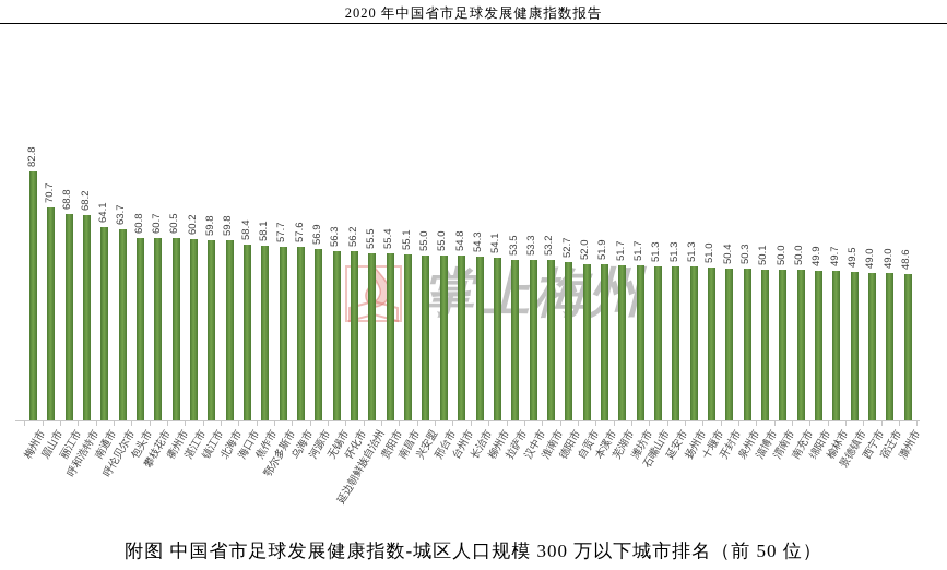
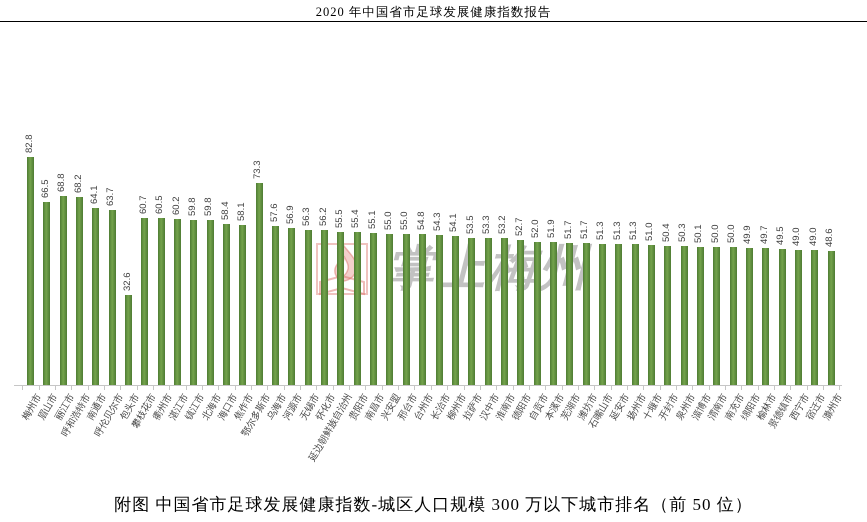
眉山市: 70.7 -> 66.5
包头市: 60.8 -> 32.6
鄂尔多斯市: 57.7 -> 73.3
